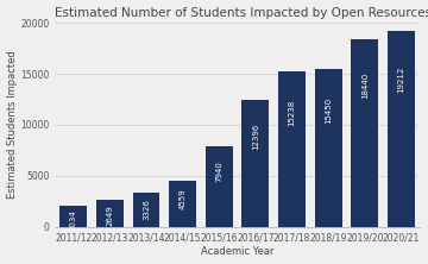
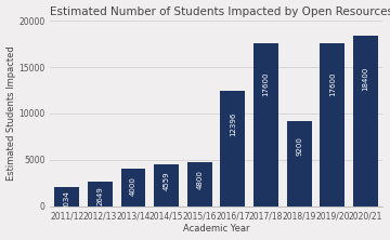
2013/14: 3300 -> 4000
2015/16: 7900 -> 4800
2017/18: 15200 -> 17600
2018/19: 15400 -> 9200
2019/20: 18400 -> 17600
2020/21: 19200 -> 18400
